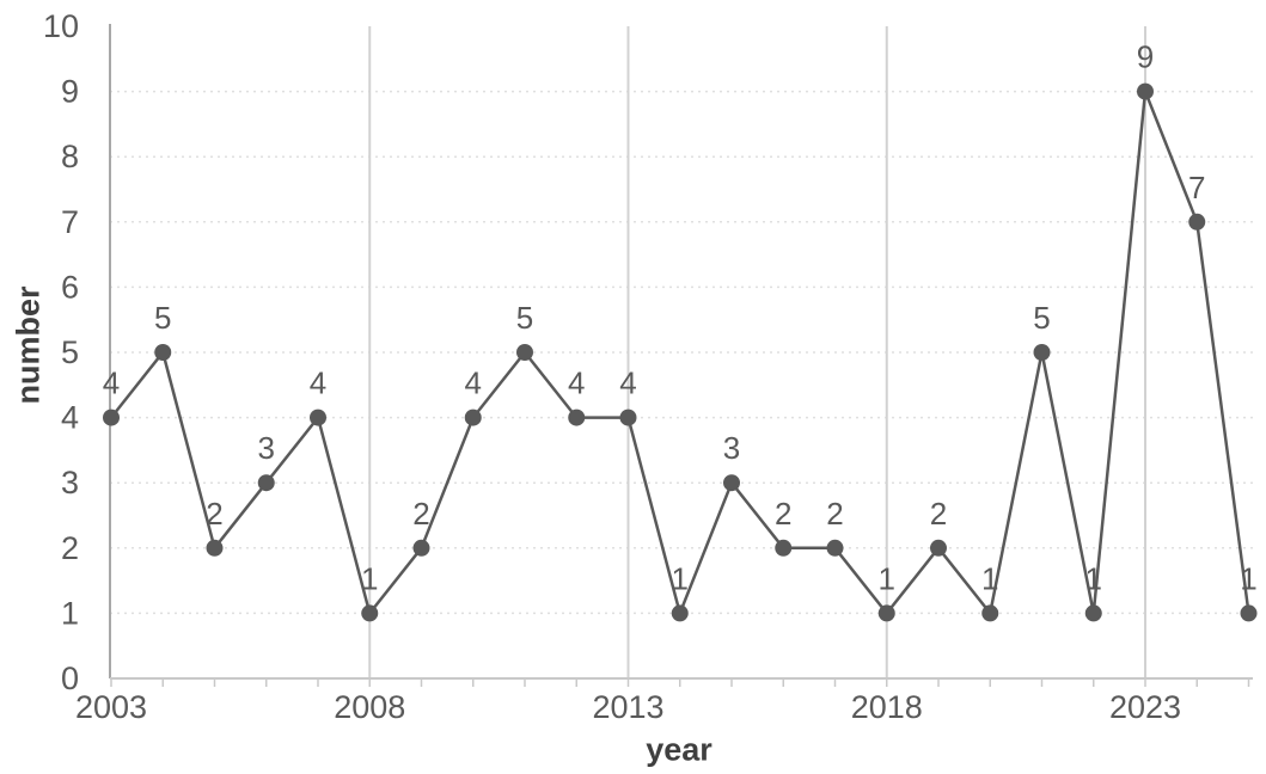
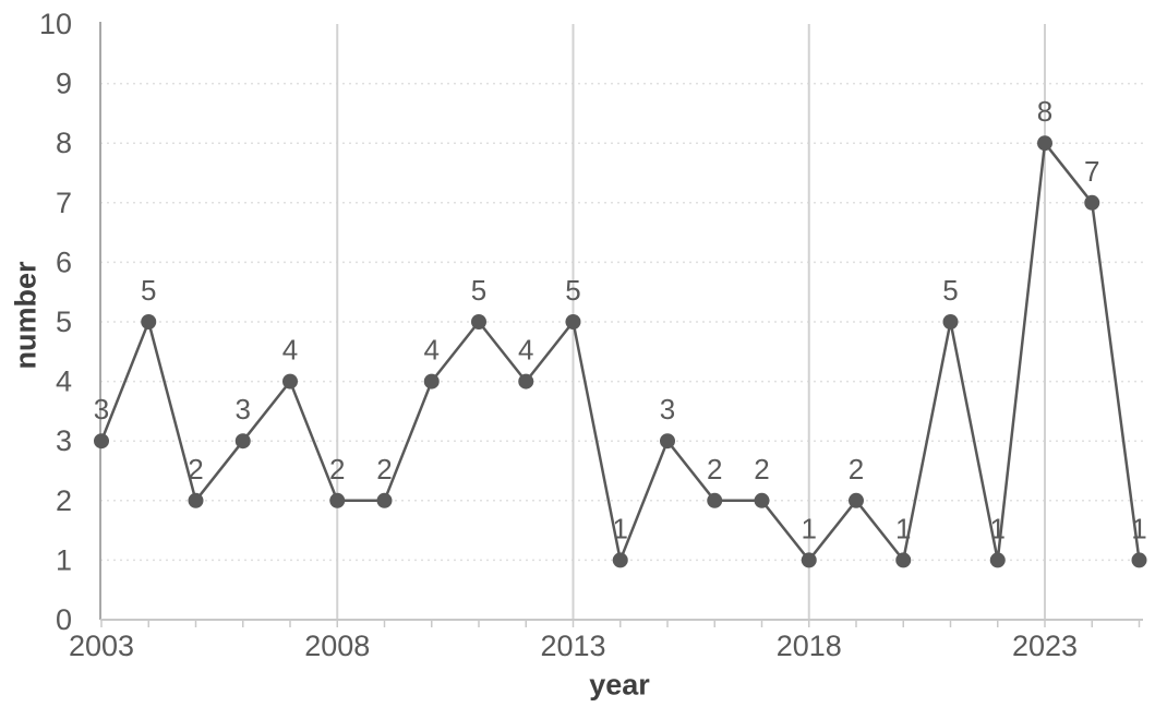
2003: 4 -> 3
2008: 1 -> 2
2013: 4 -> 5
2023: 9 -> 8
